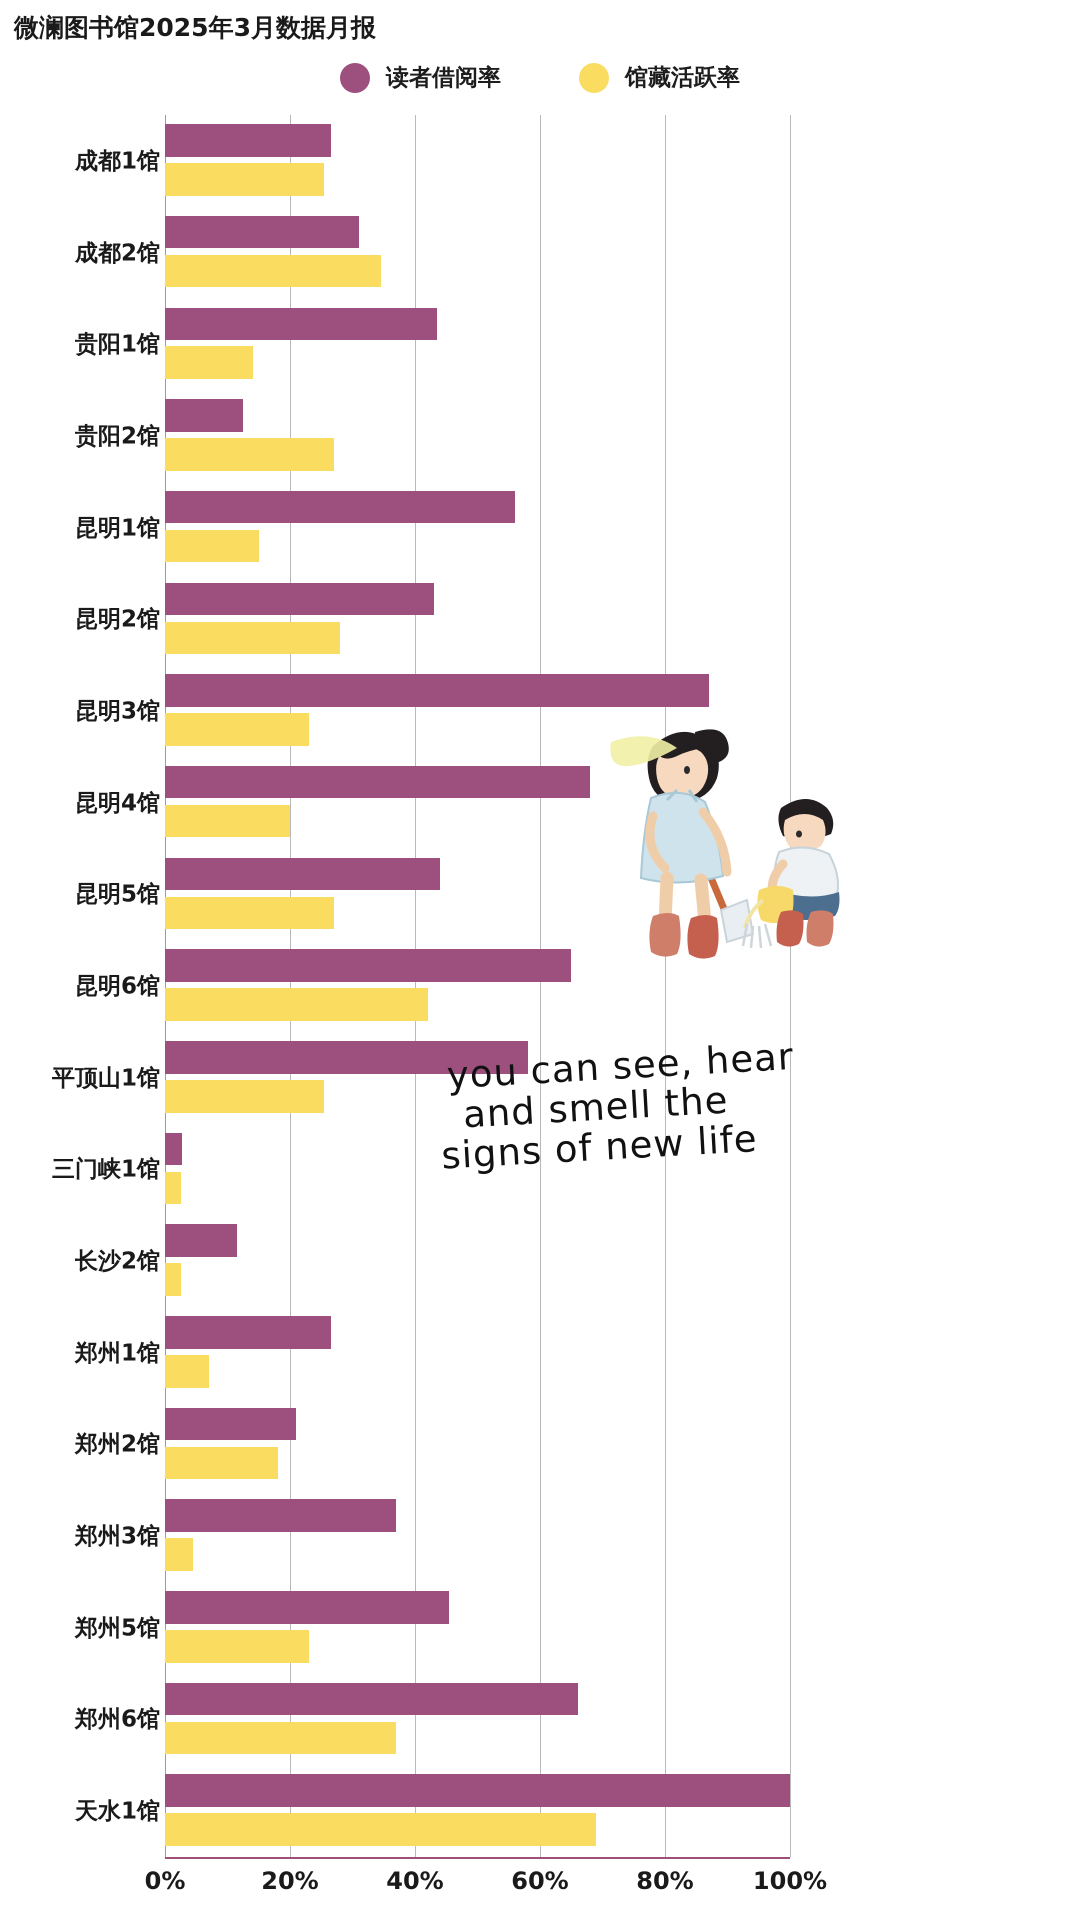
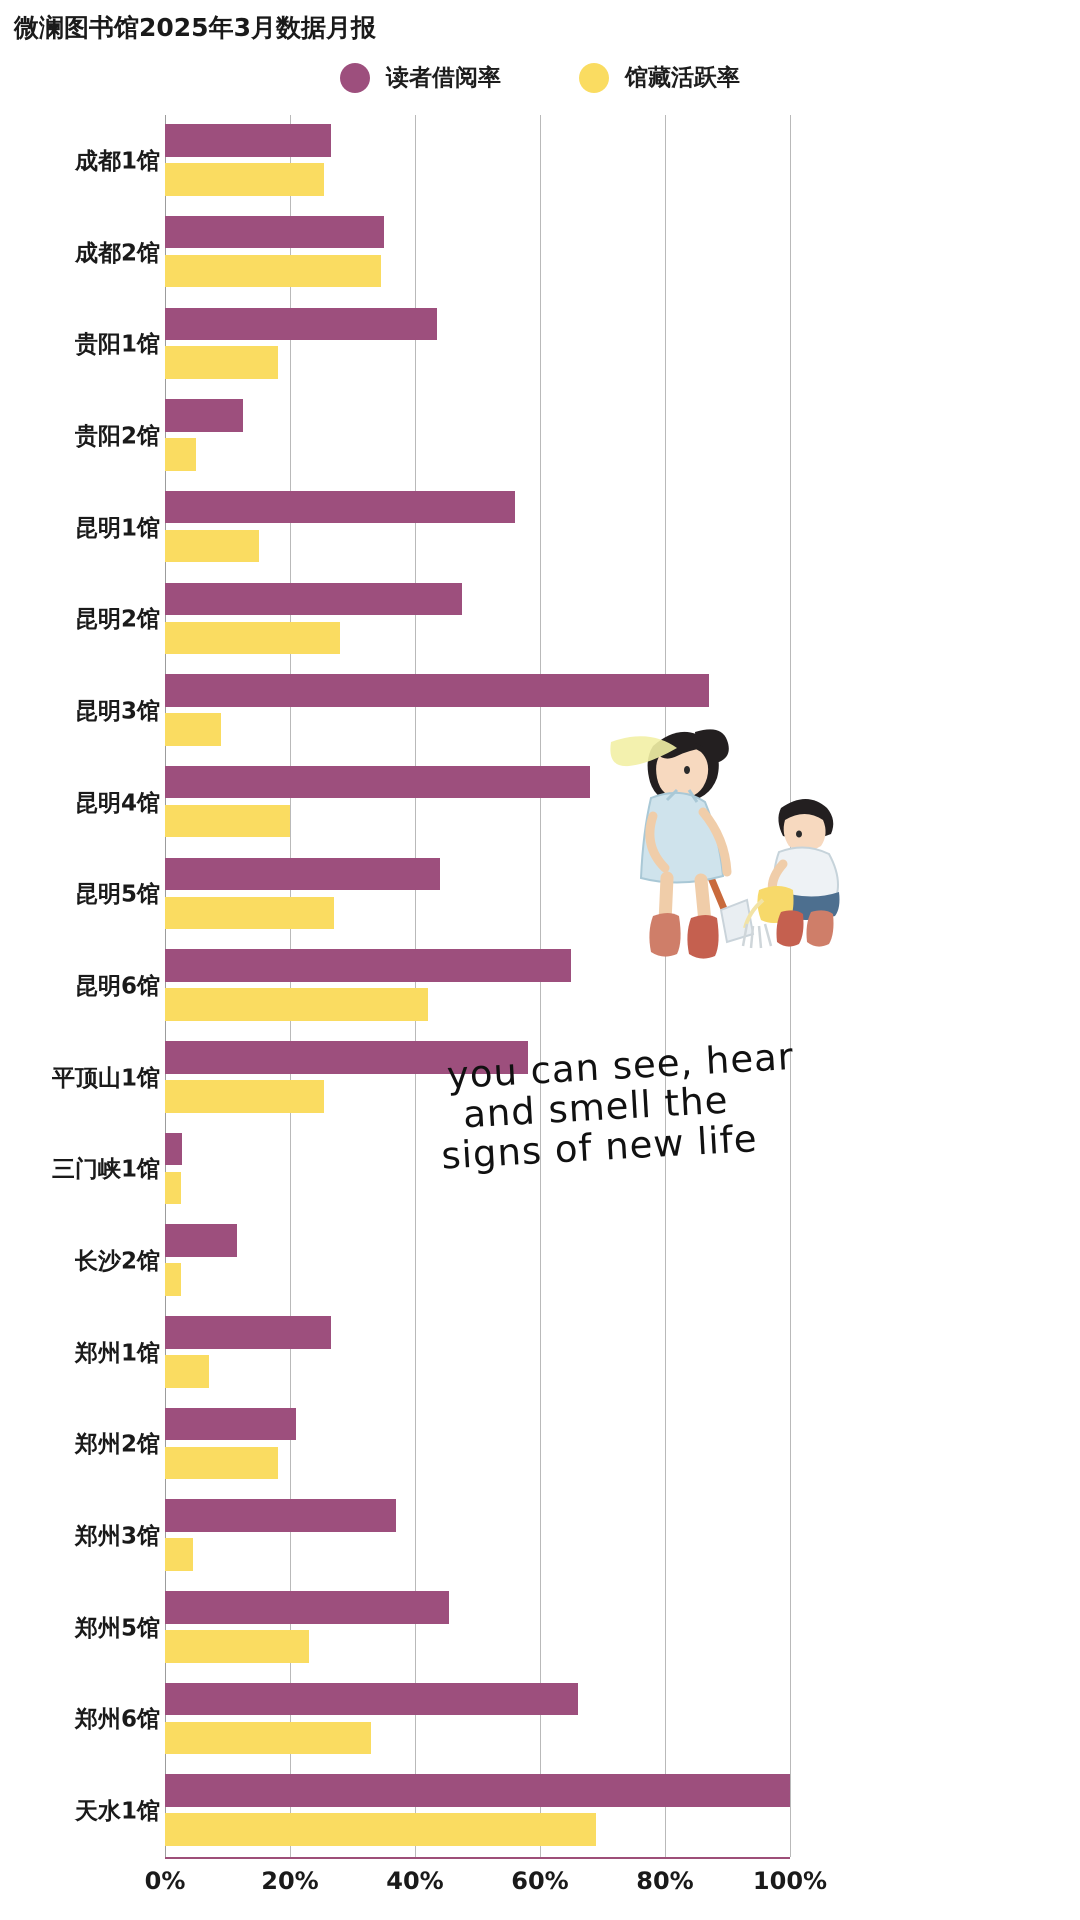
读者借阅率/成都2馆: 31% -> 35%
馆藏活跃率/贵阳1馆: 14% -> 18%
馆藏活跃率/贵阳2馆: 27% -> 5%
读者借阅率/昆明2馆: 43% -> 48%
馆藏活跃率/昆明3馆: 23% -> 9%
馆藏活跃率/郑州6馆: 37% -> 33%
